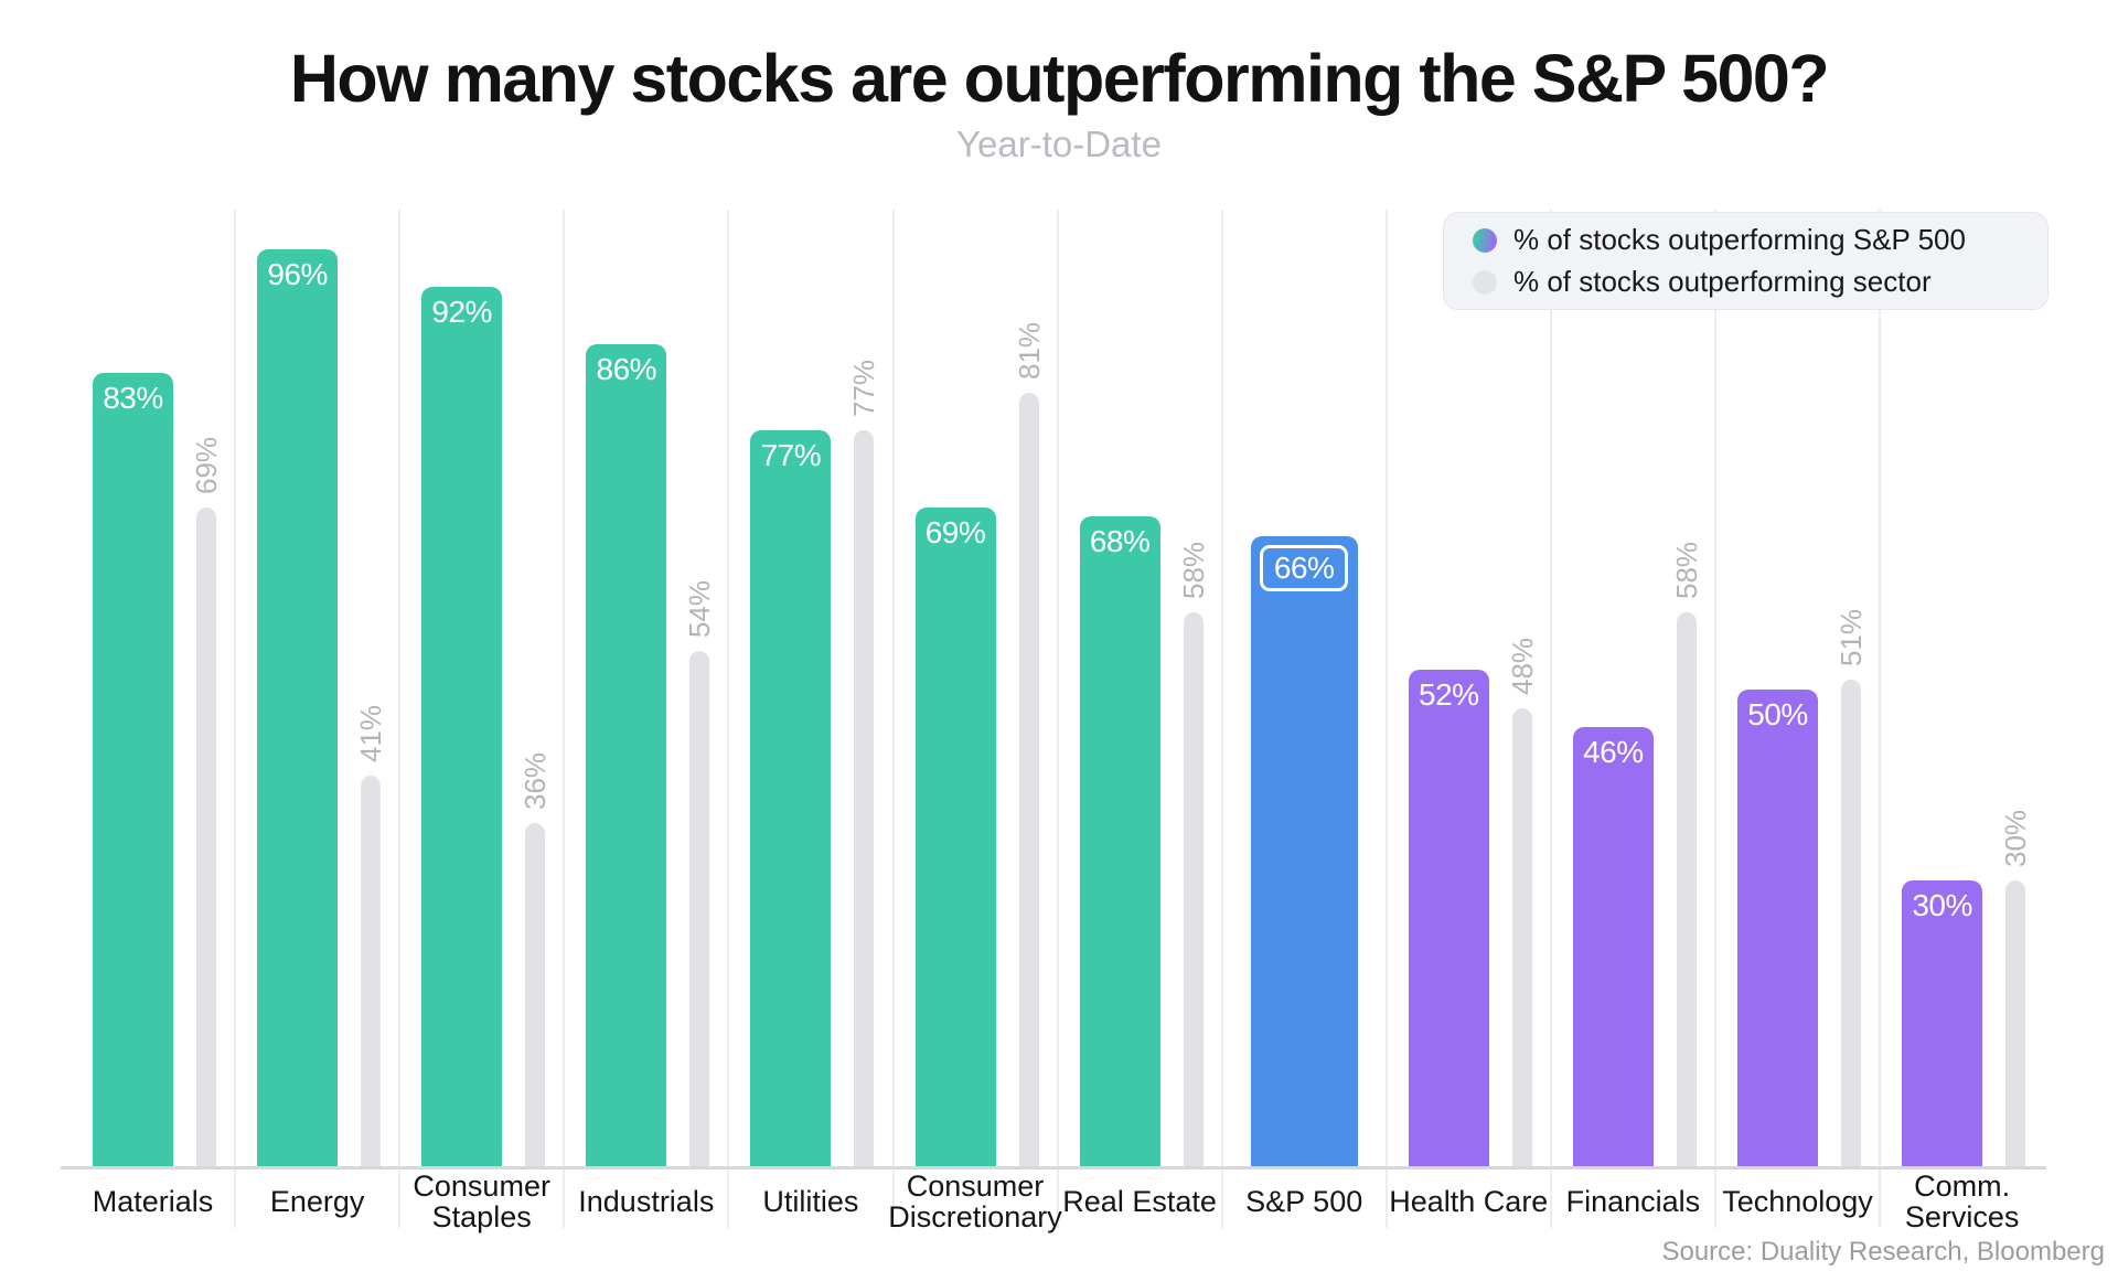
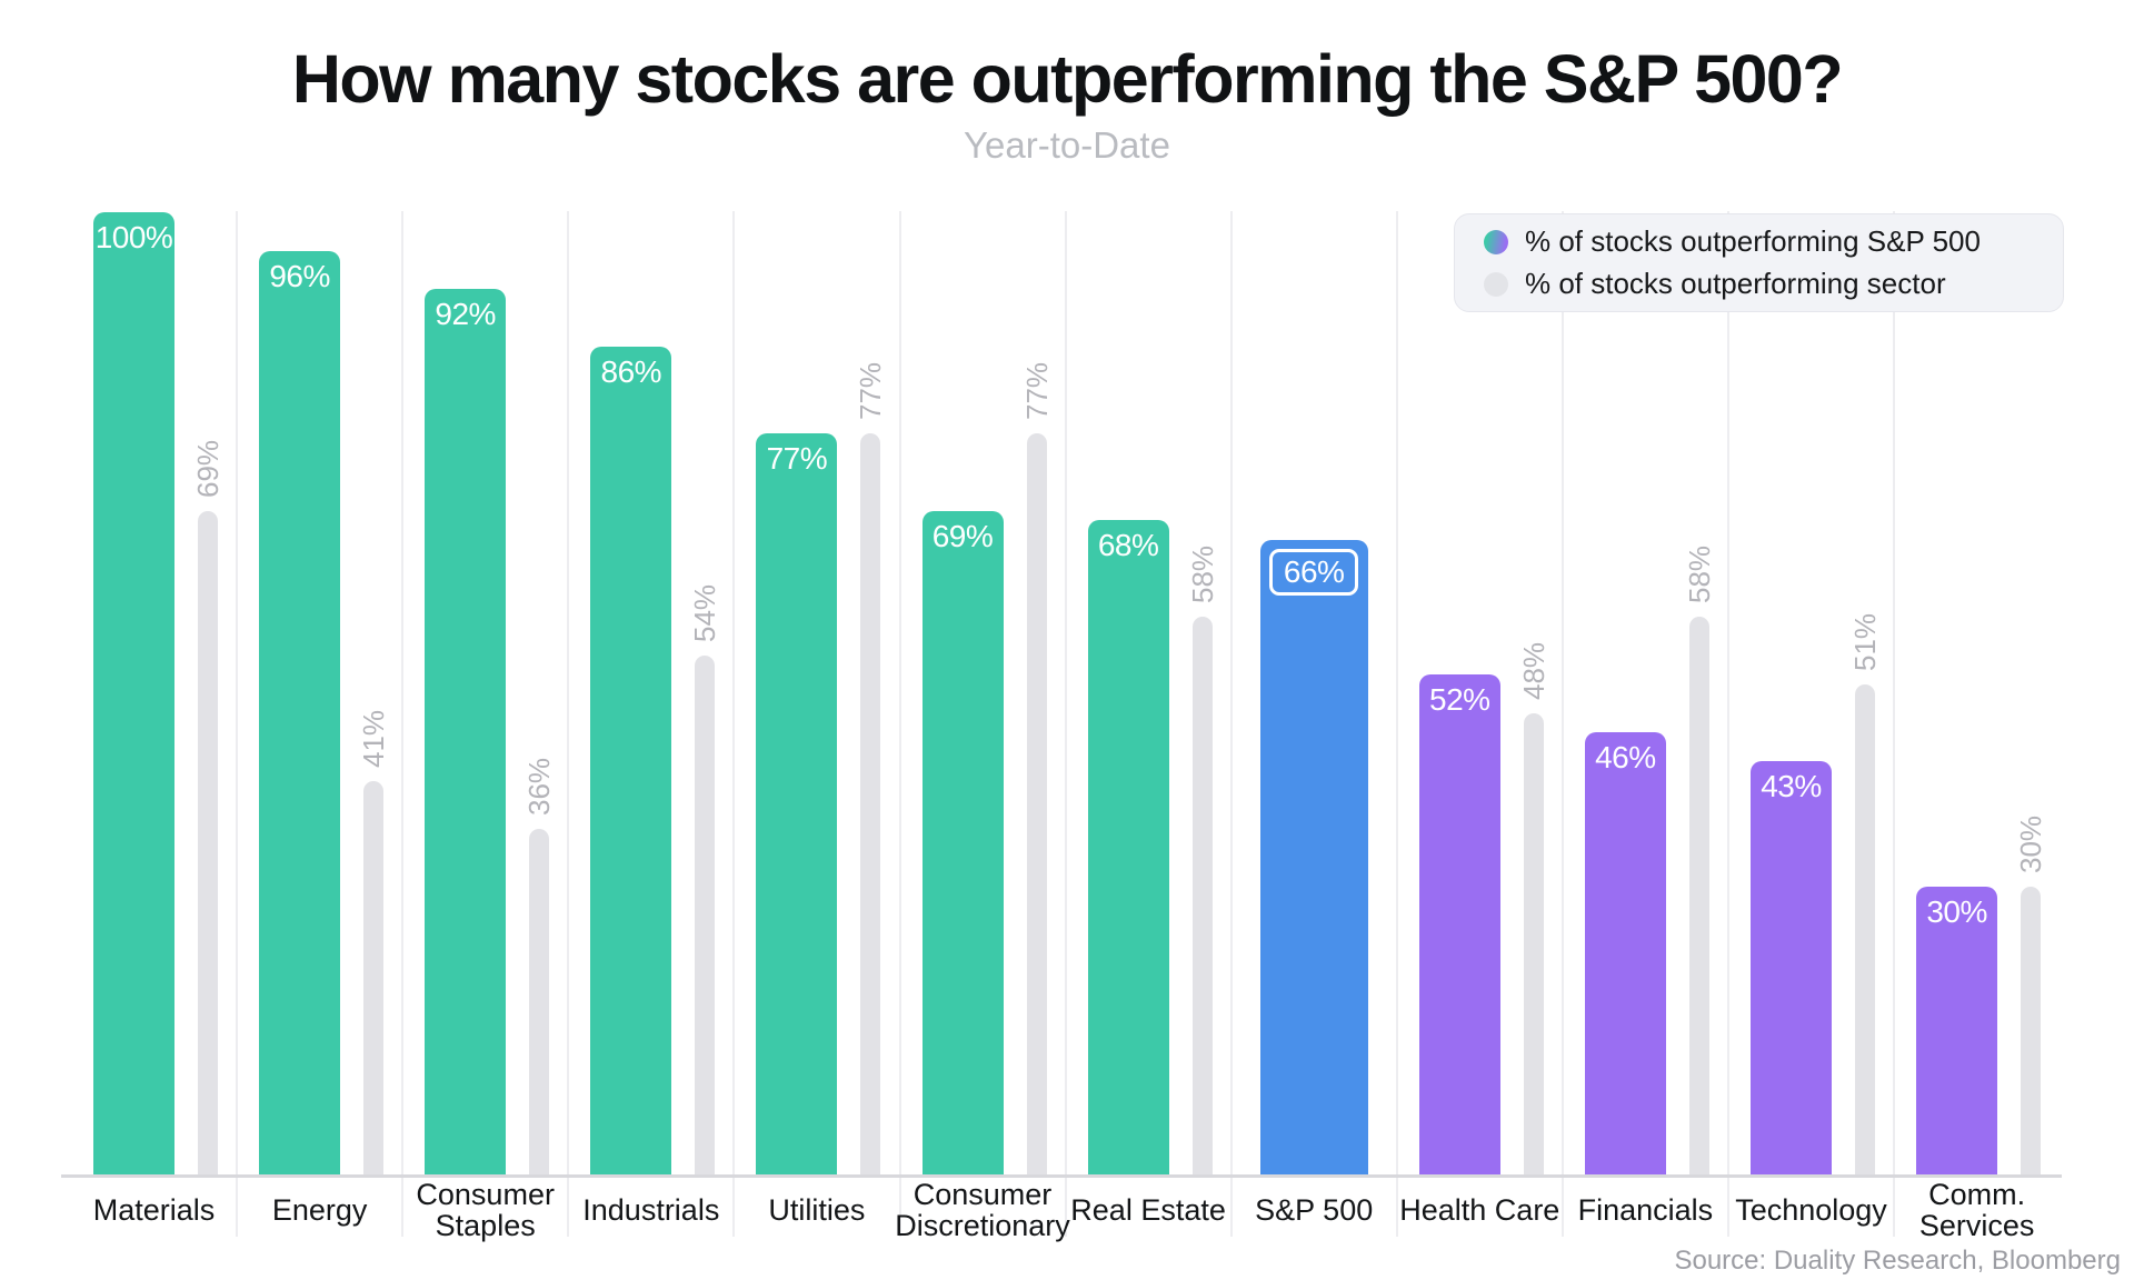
% of stocks outperforming S&P 500/Materials: 83% -> 100%
% of stocks outperforming sector/Consumer Discretionary: 81% -> 77%
% of stocks outperforming S&P 500/Technology: 50% -> 43%
